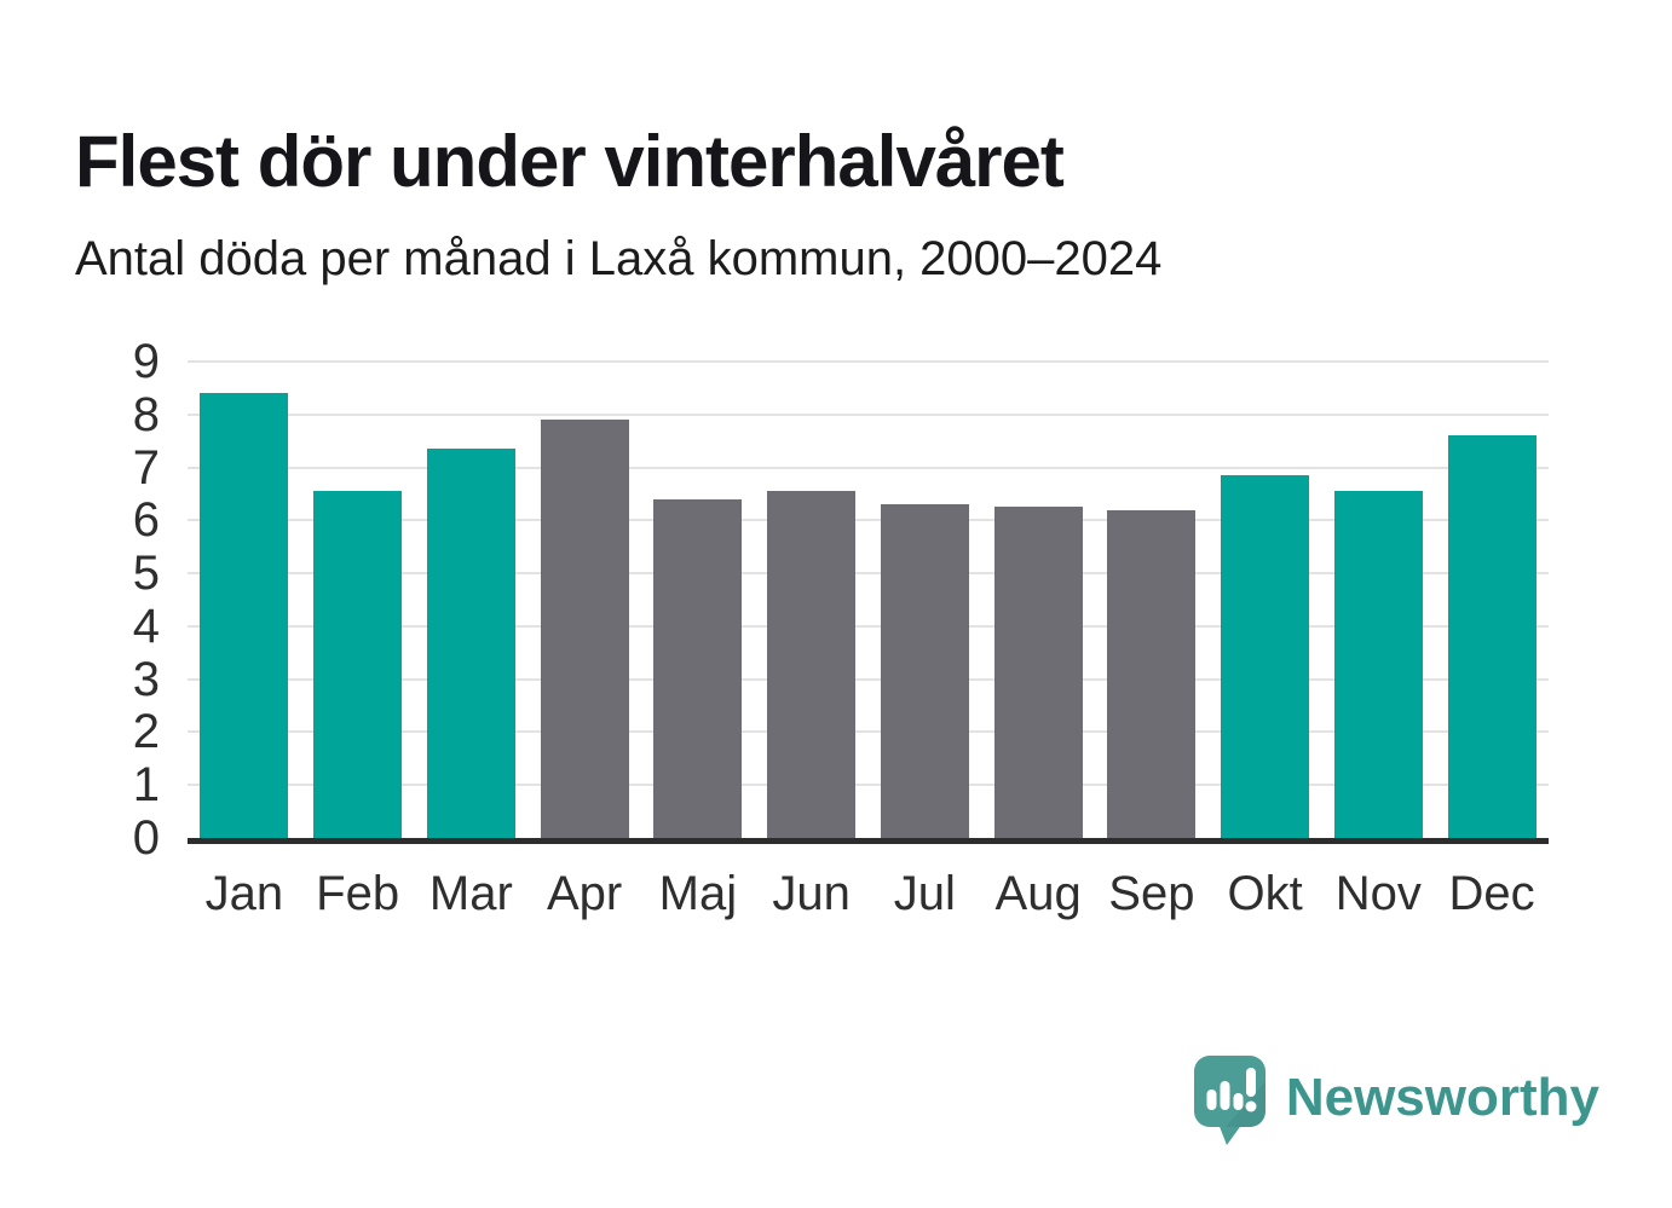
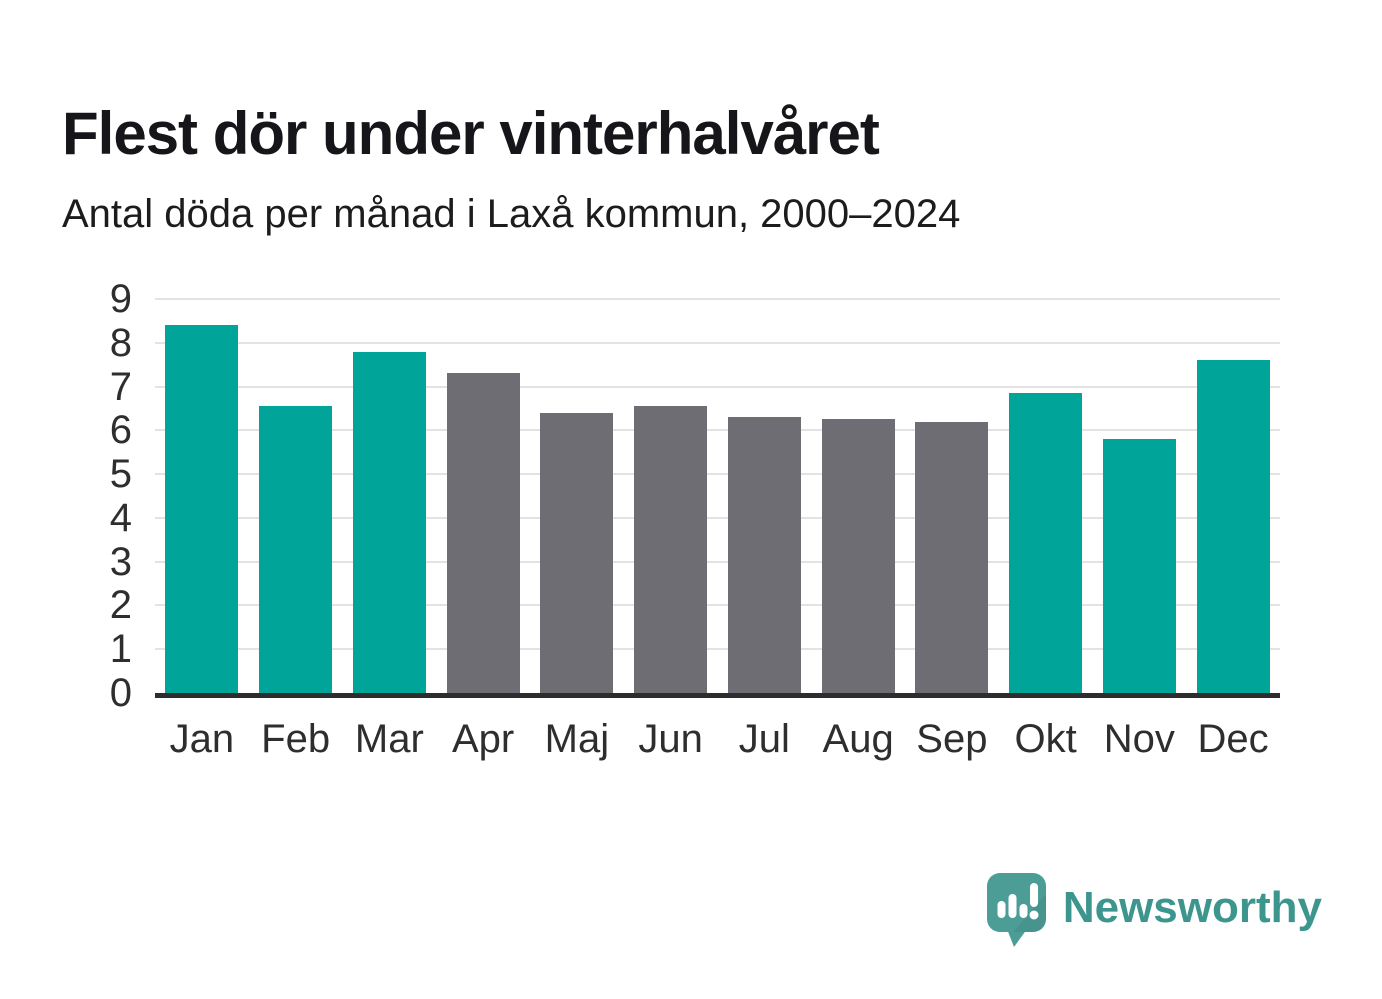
Mar: 7.3 -> 7.8
Apr: 7.9 -> 7.3
Nov: 6.5 -> 5.8
